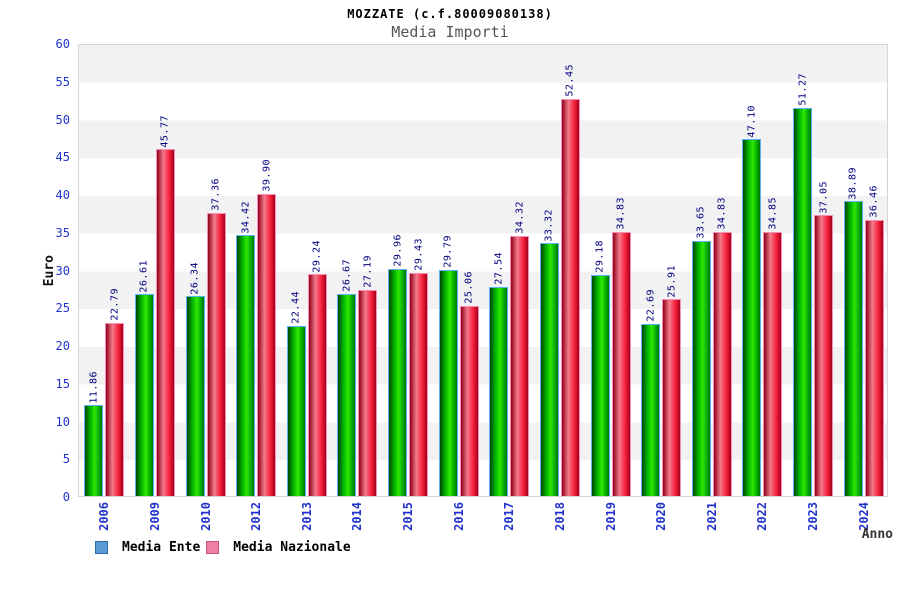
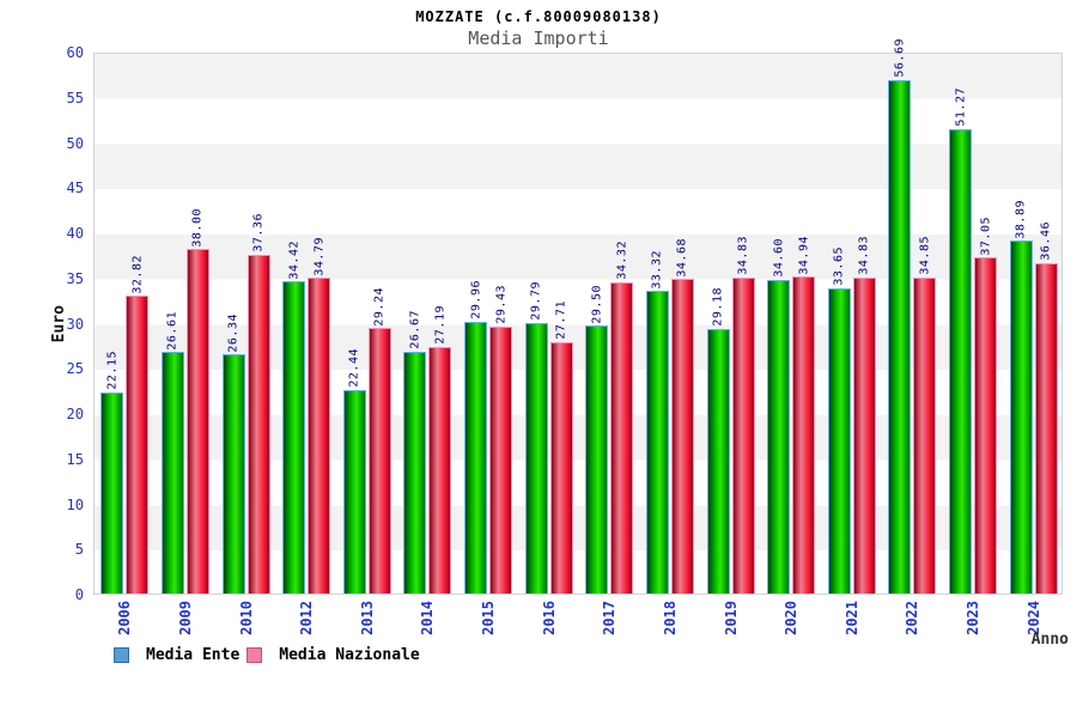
Media Ente/2006: 11.86 -> 22.15
Media Nazionale/2006: 22.79 -> 32.82
Media Nazionale/2009: 45.77 -> 38.00
Media Nazionale/2012: 39.90 -> 34.79
Media Nazionale/2016: 25.06 -> 27.71
Media Ente/2017: 27.54 -> 29.50
Media Nazionale/2018: 52.45 -> 34.68
Media Ente/2020: 22.69 -> 34.60
Media Nazionale/2020: 25.91 -> 34.94
Media Ente/2022: 47.10 -> 56.69
